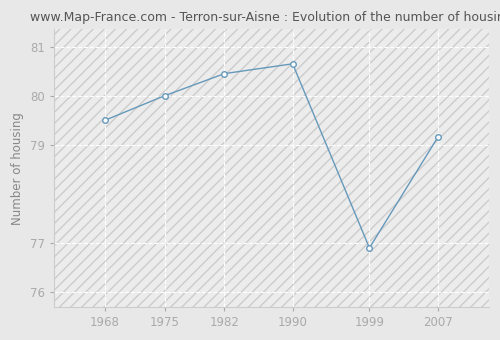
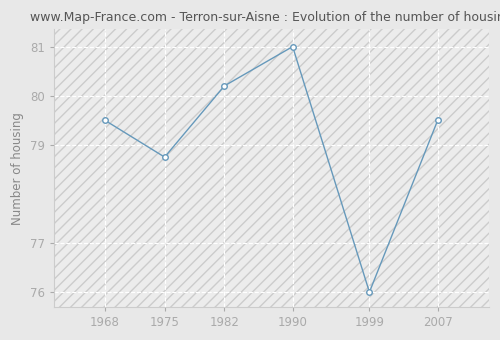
1975: 80.00 -> 78.75
1982: 80.45 -> 80.20
1990: 80.65 -> 81.00
1999: 76.90 -> 76.00
2007: 79.15 -> 79.50
